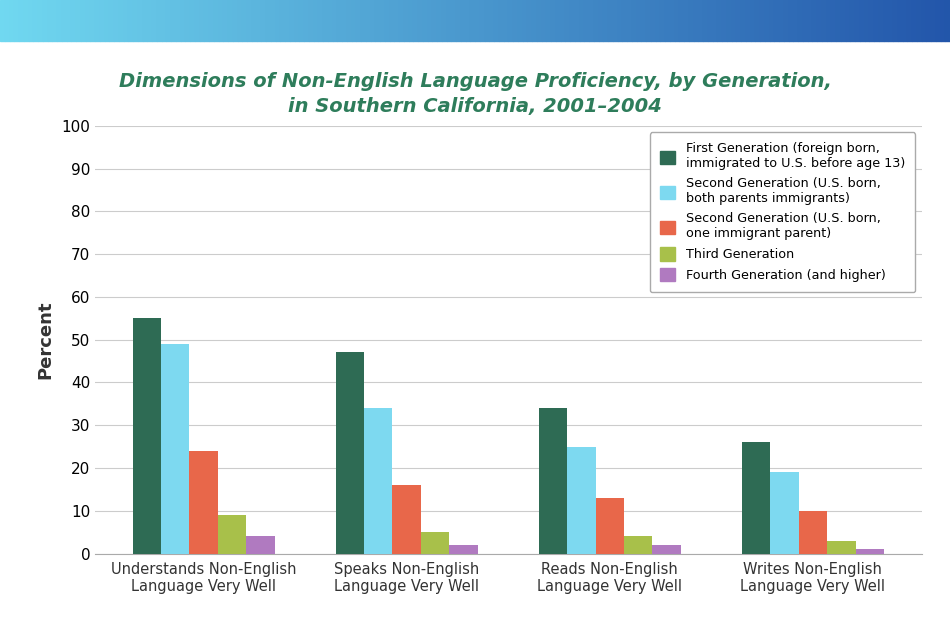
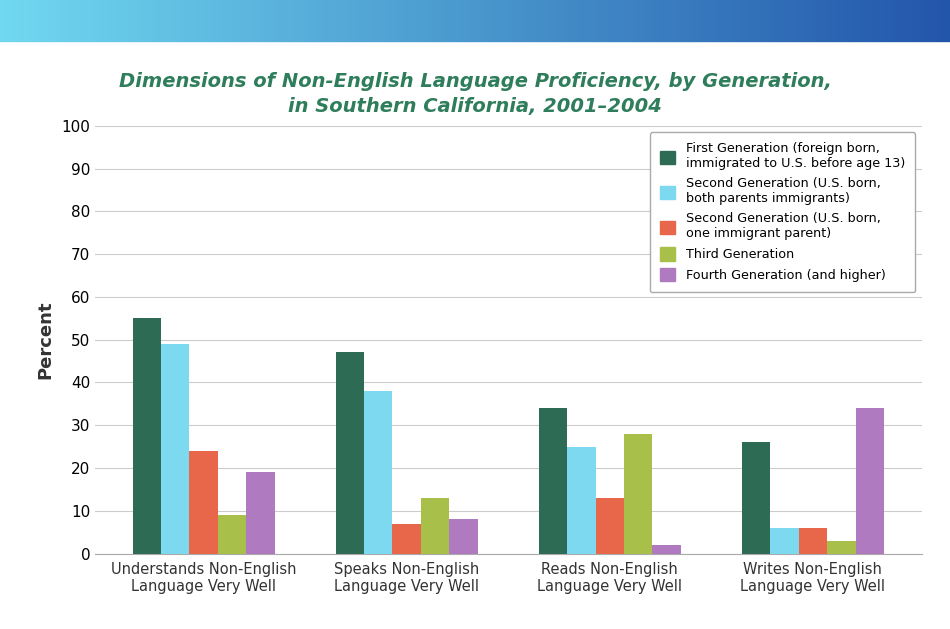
Fourth Generation (and higher)/Understands Non-English Language Very Well: 4 -> 19
Second Generation (U.S. born, both parents immigrants)/Speaks Non-English Language Very Well: 34 -> 38
Second Generation (U.S. born, one immigrant parent)/Speaks Non-English Language Very Well: 16 -> 7
Third Generation/Speaks Non-English Language Very Well: 5 -> 13
Fourth Generation (and higher)/Speaks Non-English Language Very Well: 2 -> 8
Third Generation/Reads Non-English Language Very Well: 4 -> 28
Second Generation (U.S. born, both parents immigrants)/Writes Non-English Language Very Well: 19 -> 6
Second Generation (U.S. born, one immigrant parent)/Writes Non-English Language Very Well: 10 -> 6
Fourth Generation (and higher)/Writes Non-English Language Very Well: 1 -> 34
